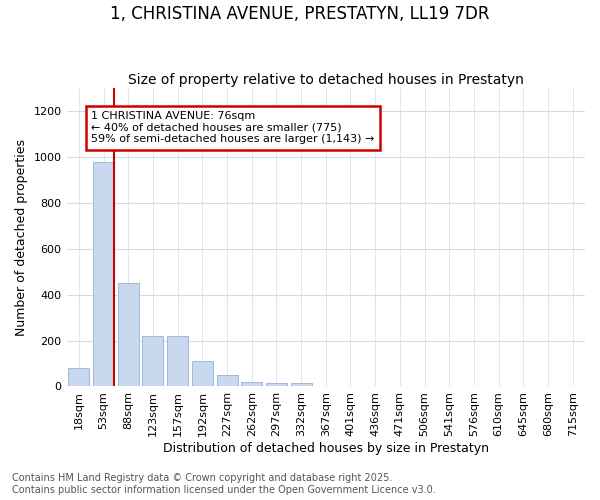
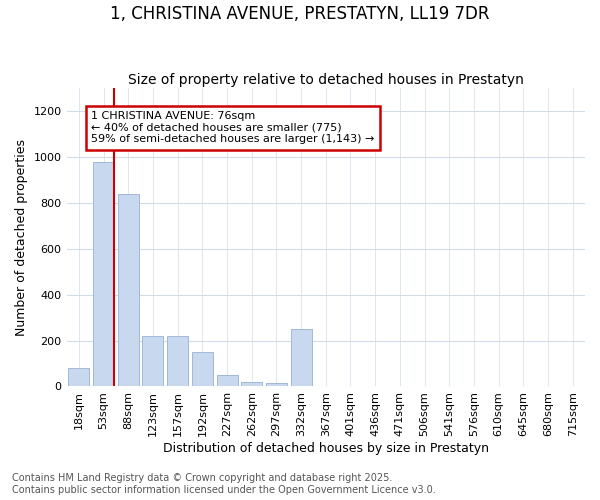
88sqm: 450 -> 840
192sqm: 110 -> 150
332sqm: 15 -> 250
